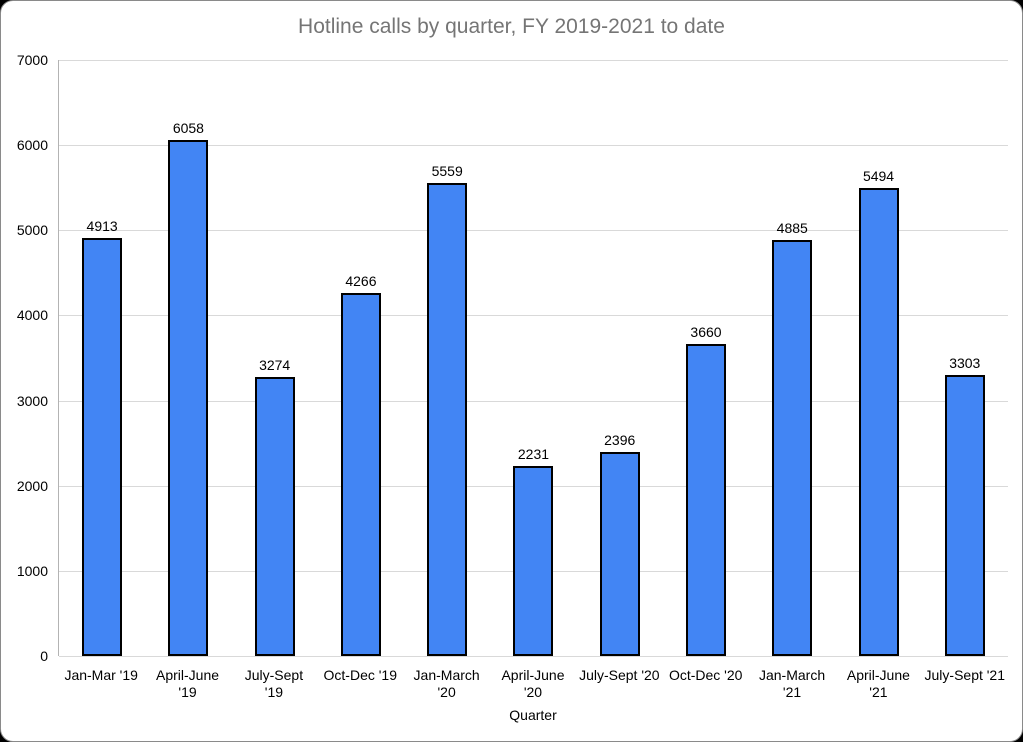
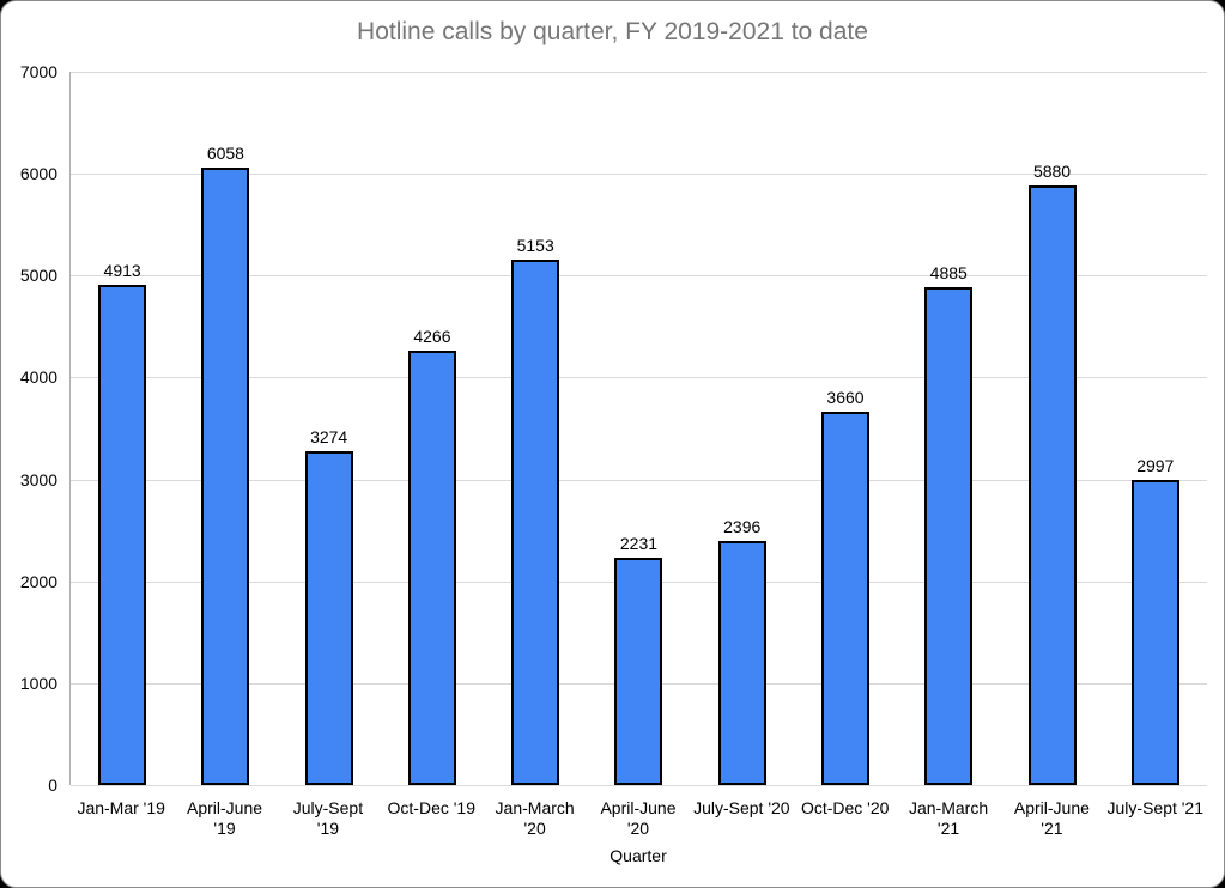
Jan-March '20: 5559 -> 5153
April-June '21: 5494 -> 5880
July-Sept '21: 3303 -> 2997
